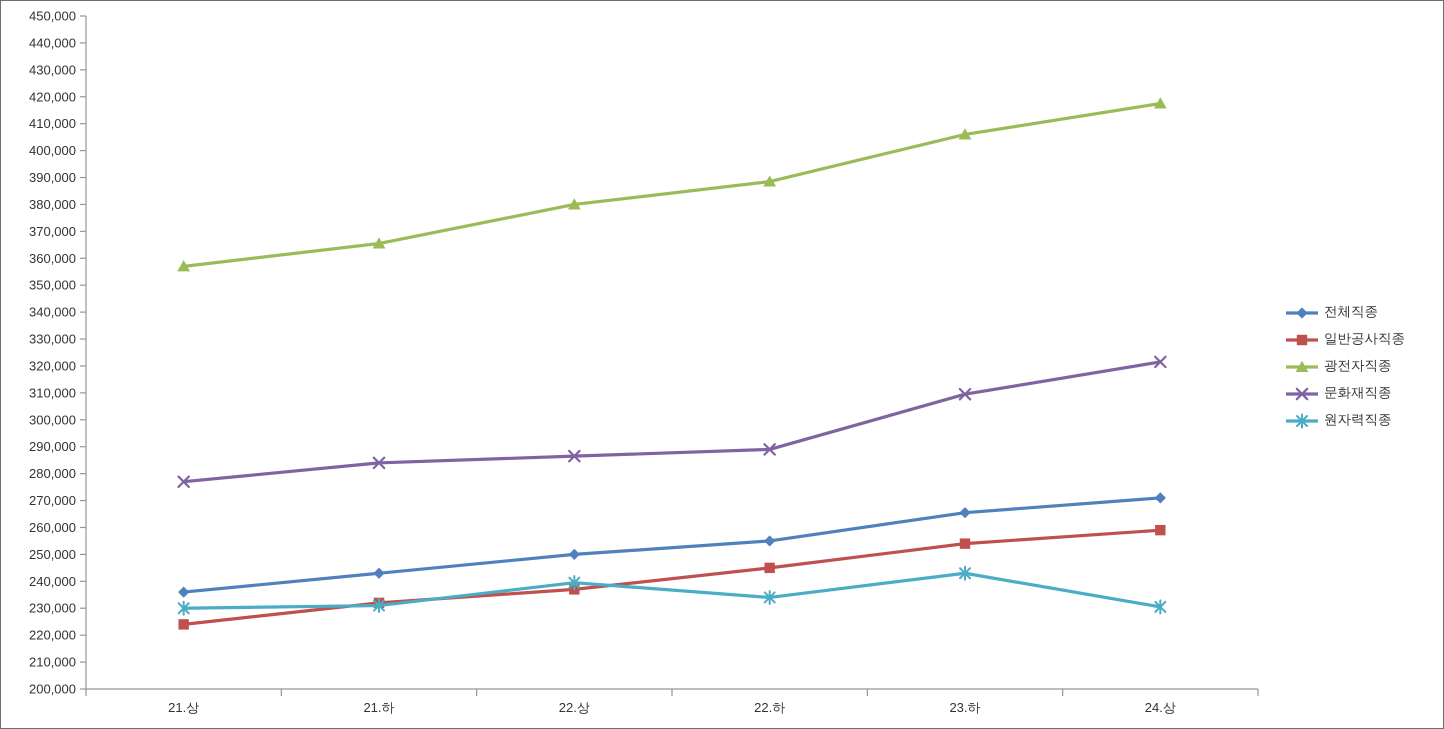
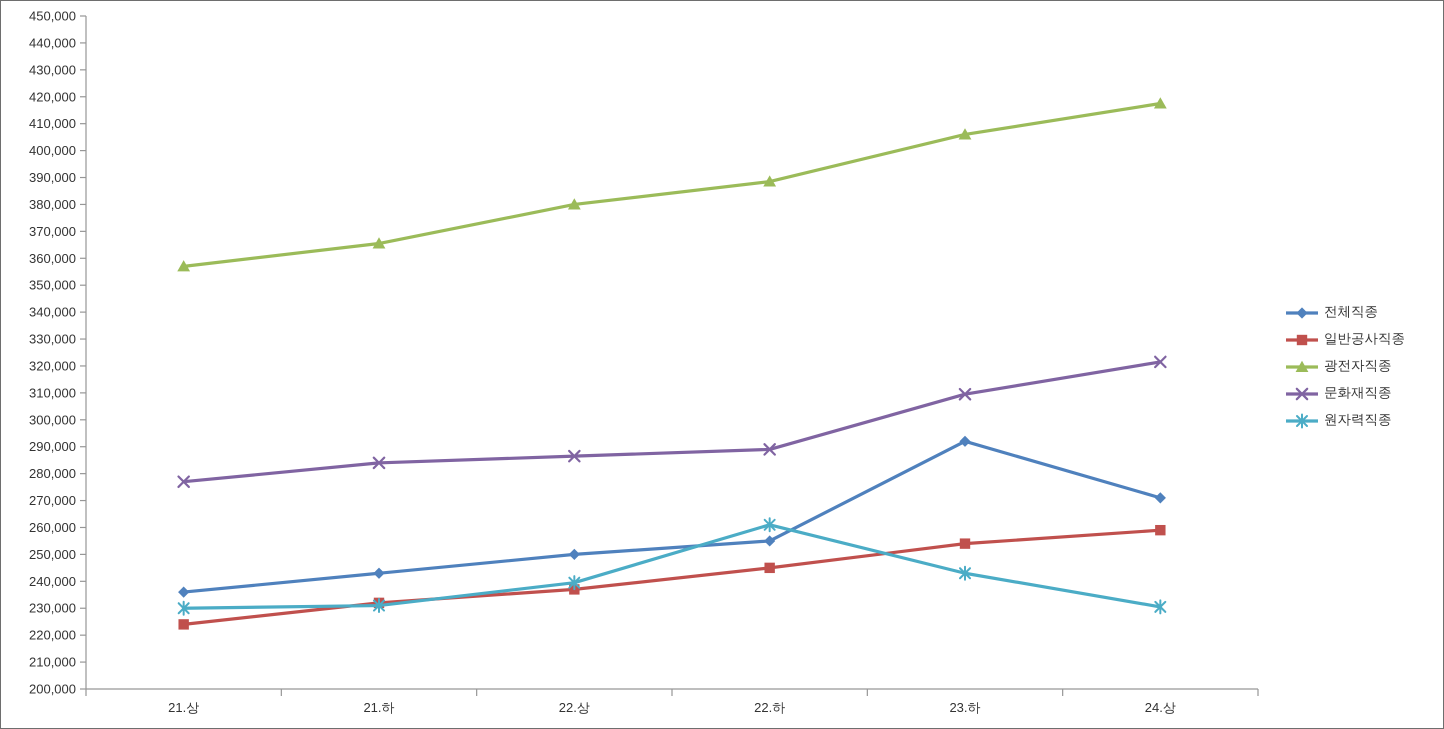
원자력직종/22.하: 234000 -> 261000
전체직종/23.하: 266000 -> 292000
